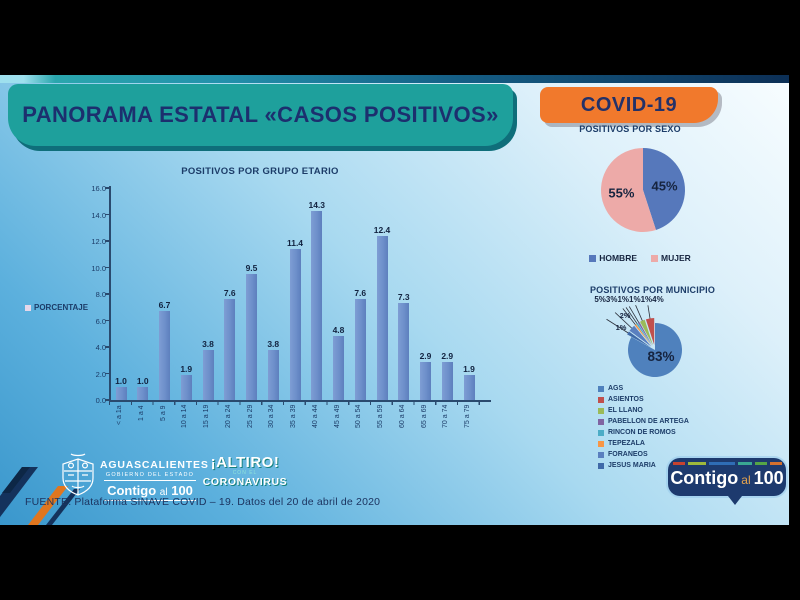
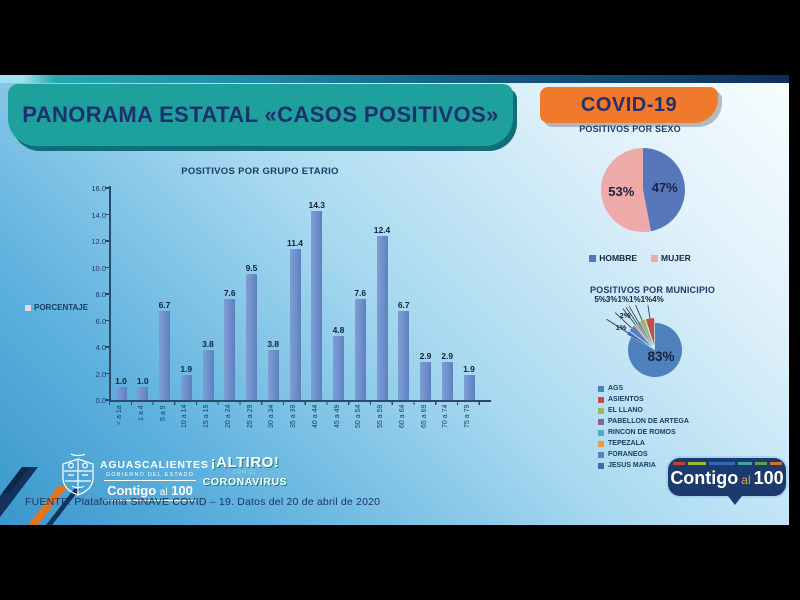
POSITIVOS POR GRUPO ETARIO/60 a 64: 7.3 -> 6.7
POSITIVOS POR SEXO/HOMBRE: 45% -> 47%
POSITIVOS POR SEXO/MUJER: 55% -> 53%
